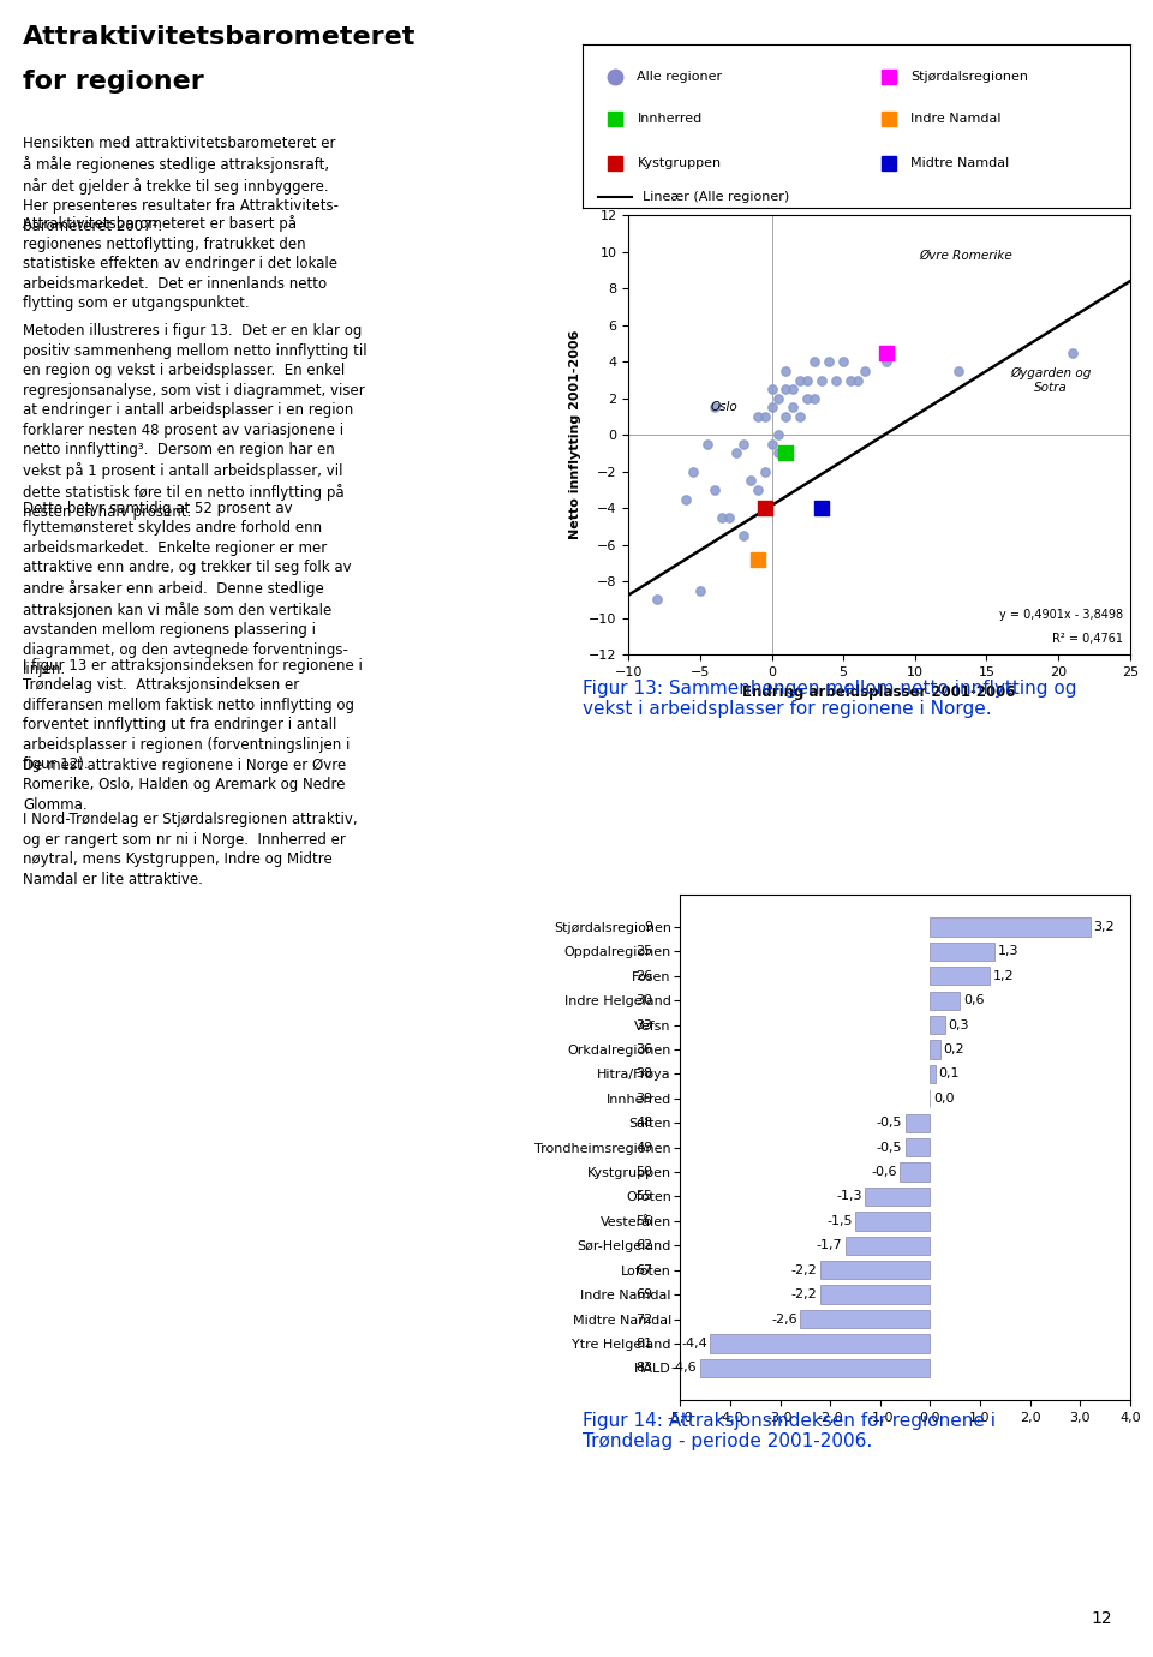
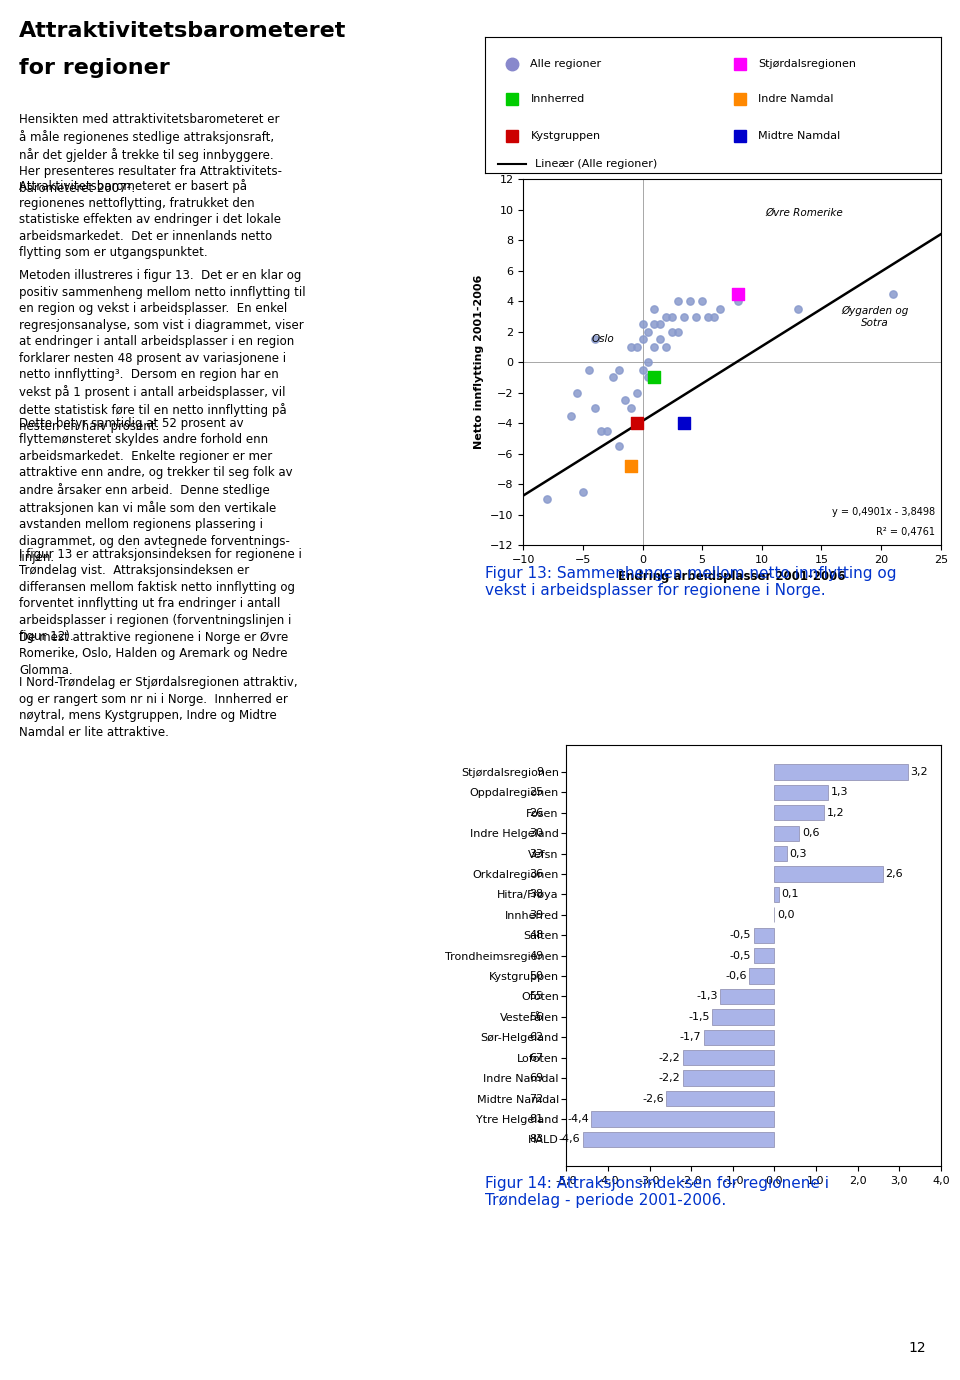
Orkdalregionen: 0,2 -> 2,6
